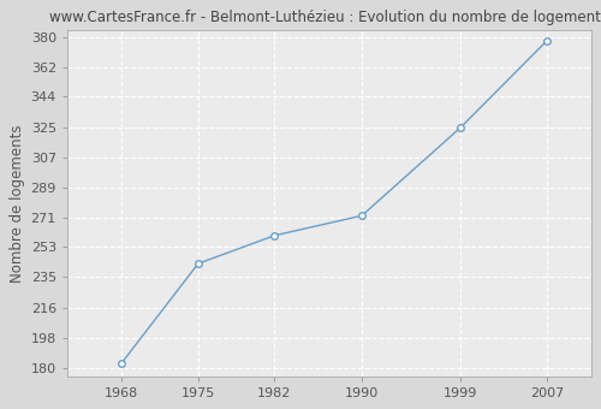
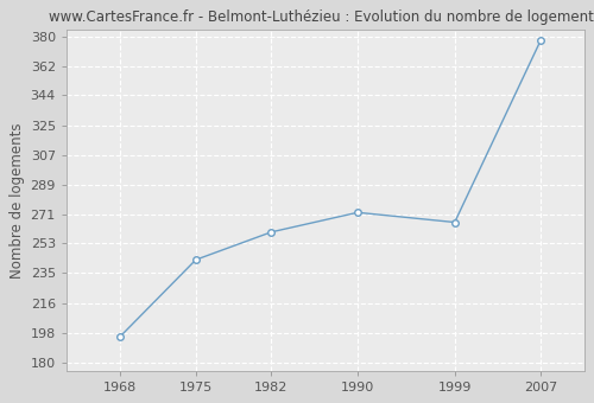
1968: 183 -> 196
1999: 325 -> 266
